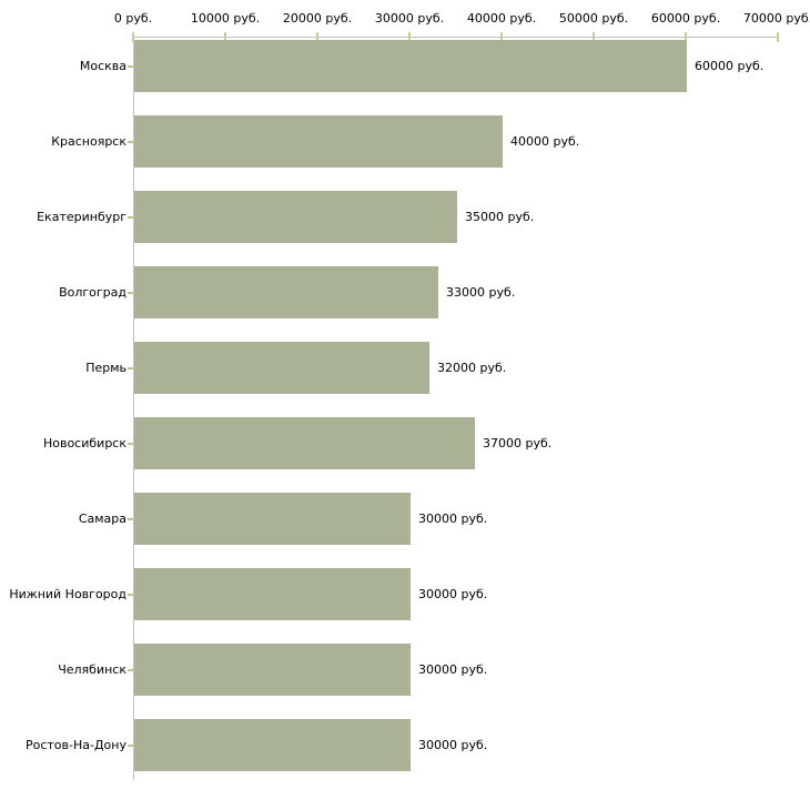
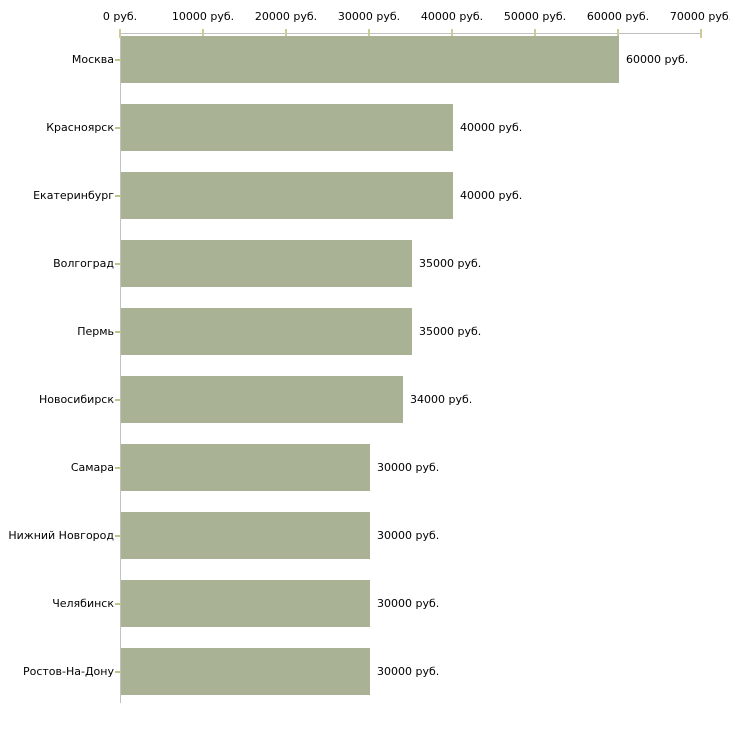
Екатеринбург: 35000 -> 40000
Волгоград: 33000 -> 35000
Пермь: 32000 -> 35000
Новосибирск: 37000 -> 34000
